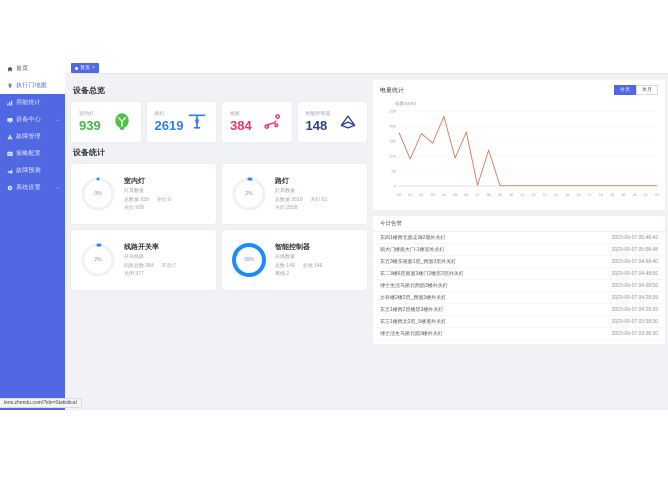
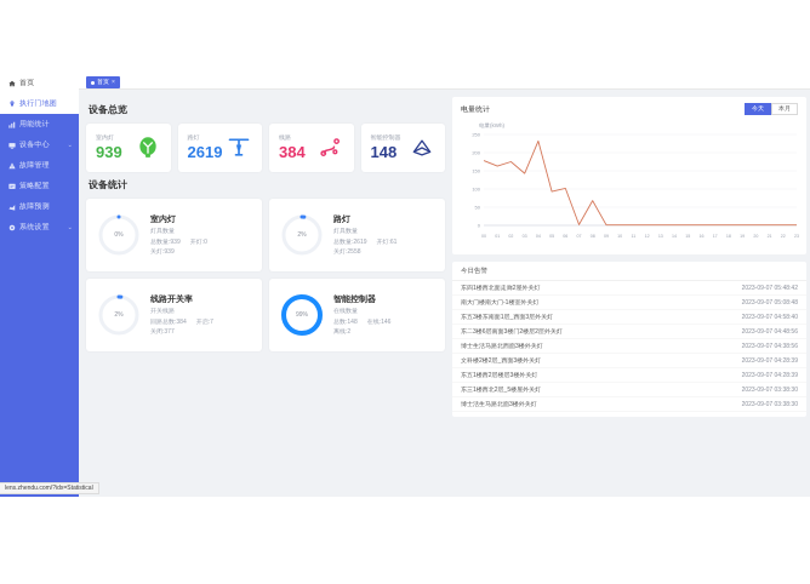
01: 90 -> 160
06: 180 -> 100
08: 120 -> 70
